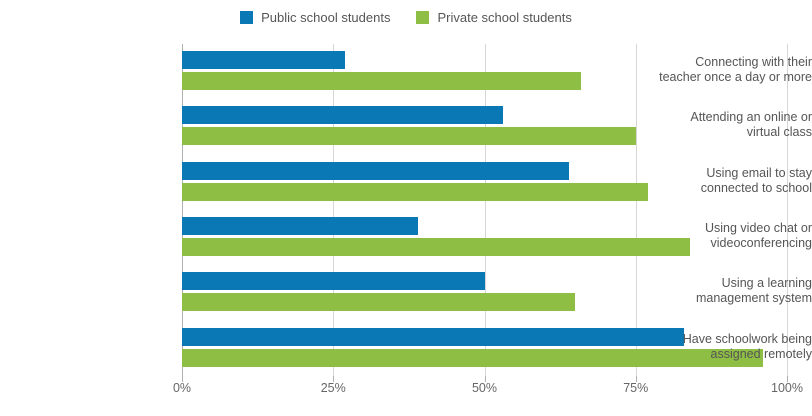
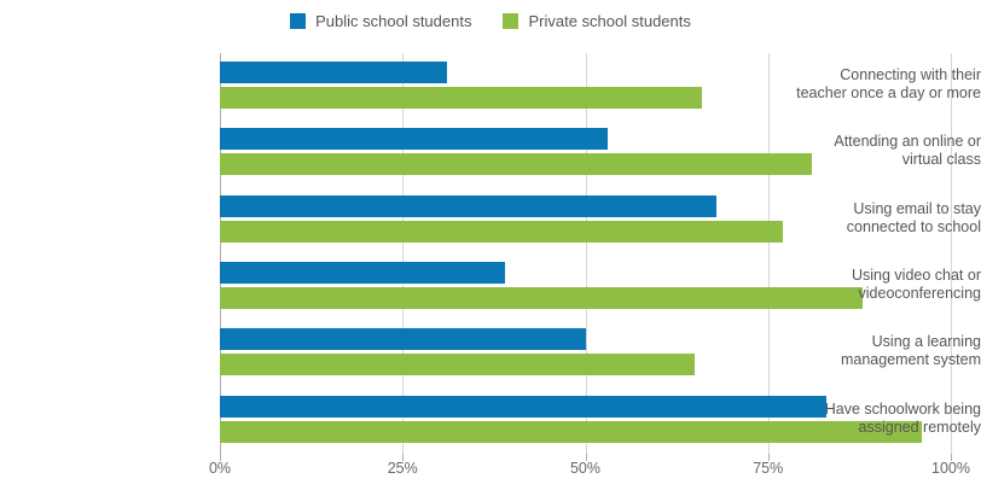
Public school students/Connecting with their teacher once a day or more: 27% -> 31%
Private school students/Attending an online or virtual class: 75% -> 81%
Public school students/Using email to stay connected to school: 64% -> 68%
Private school students/Using video chat or videoconferencing: 84% -> 88%
